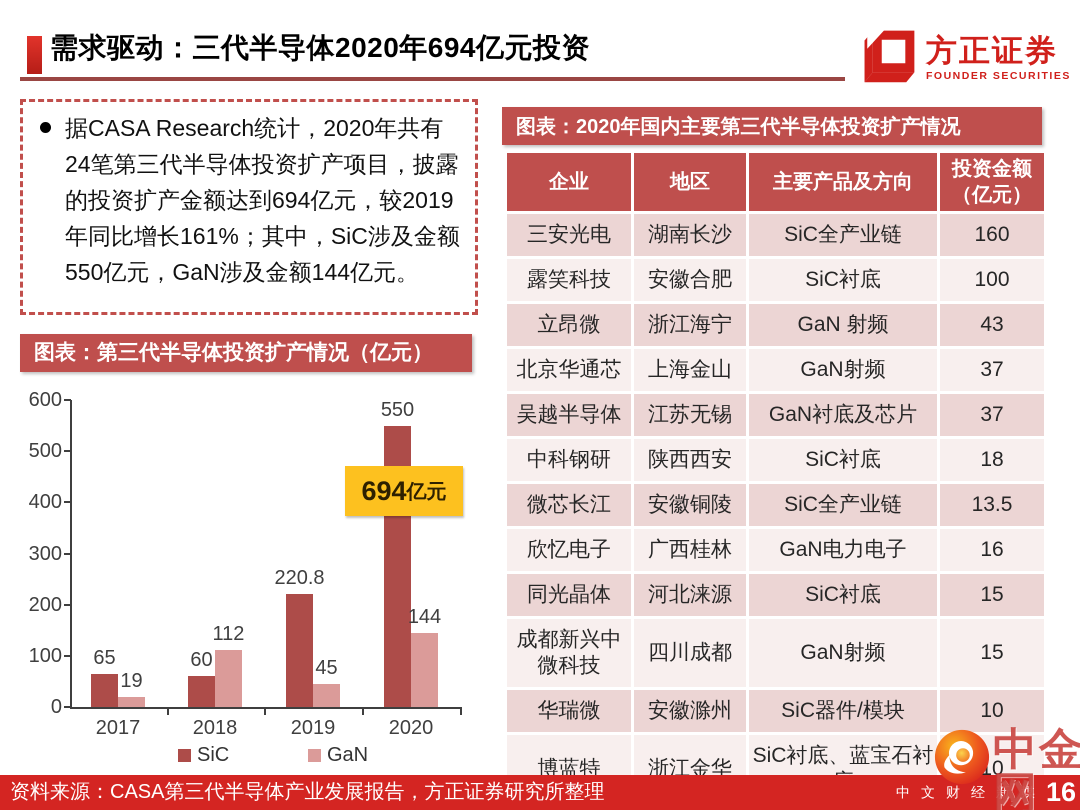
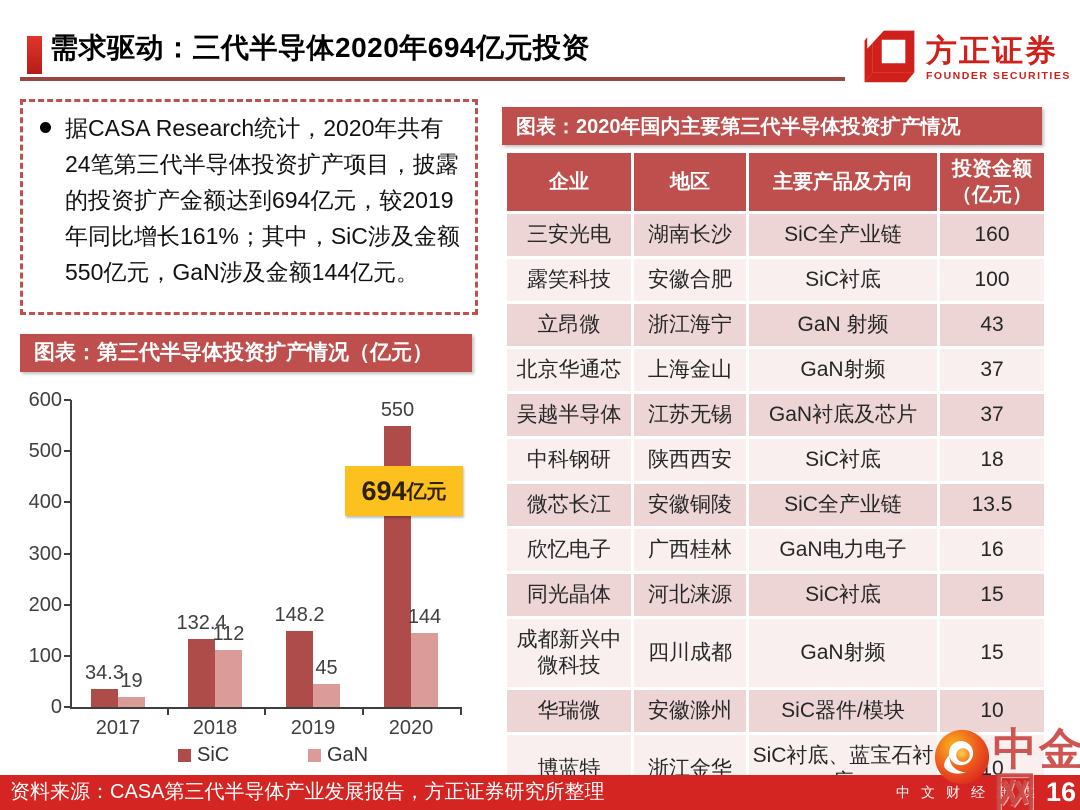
SiC/2017: 65 -> 34.3
SiC/2018: 60 -> 132.4
SiC/2019: 220.8 -> 148.2
